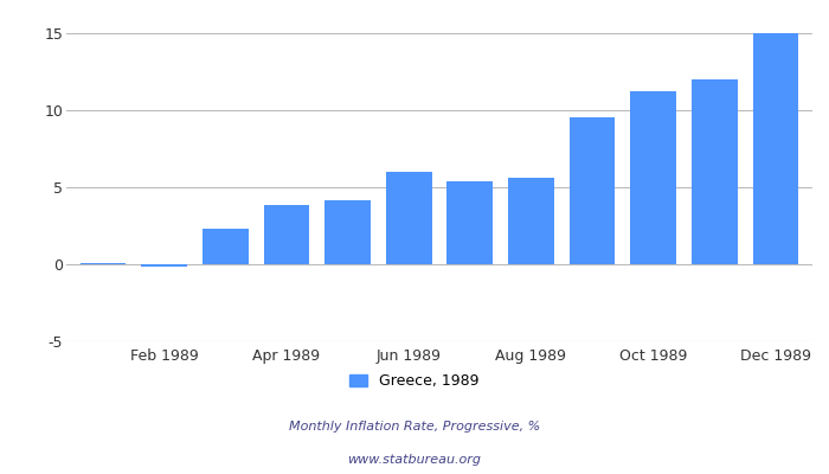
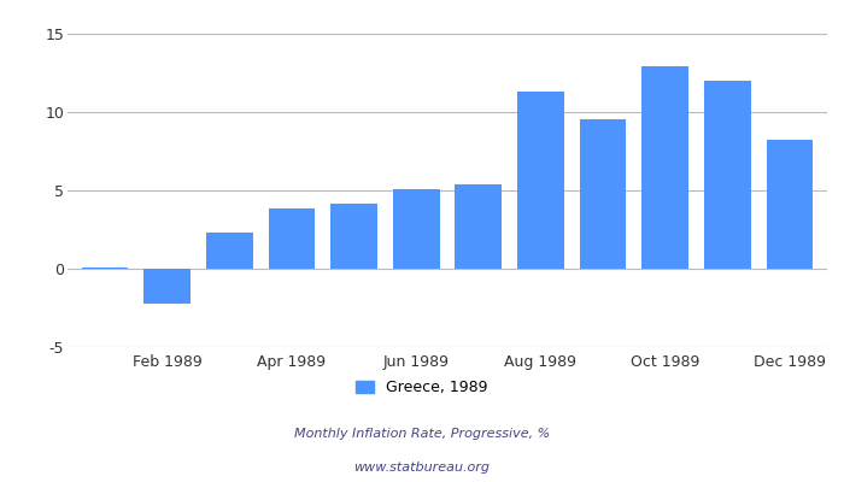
Feb 1989: -0.1 -> -2.2
Jun 1989: 6.0 -> 5.1
Aug 1989: 5.6 -> 11.3
Oct 1989: 11.2 -> 12.9
Dec 1989: 15.0 -> 8.2
